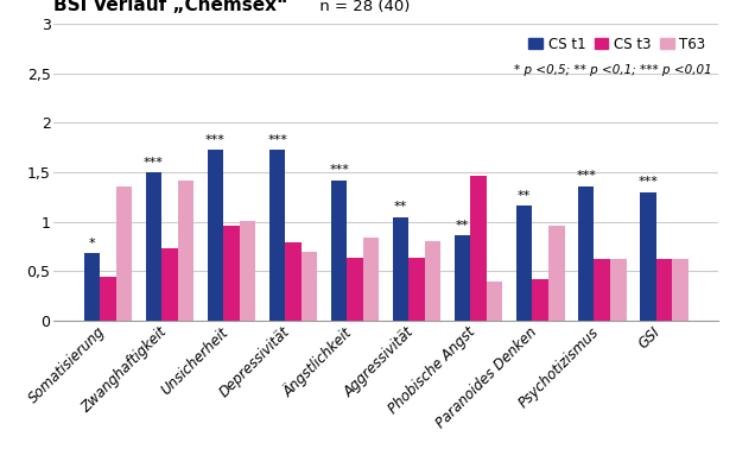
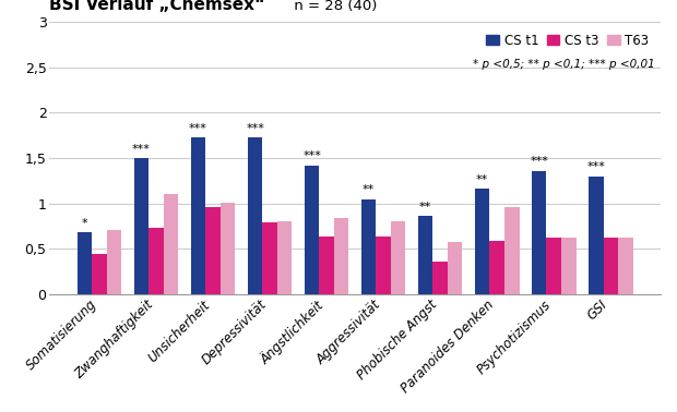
T63/Somatisierung: 1,36 -> 0,71
T63/Zwanghaftigkeit: 1,42 -> 1,10
T63/Depressivität: 0,70 -> 0,80
CS t3/Phobische Angst: 1,46 -> 0,36
T63/Phobische Angst: 0,40 -> 0,58
CS t3/Paranoides Denken: 0,42 -> 0,59
